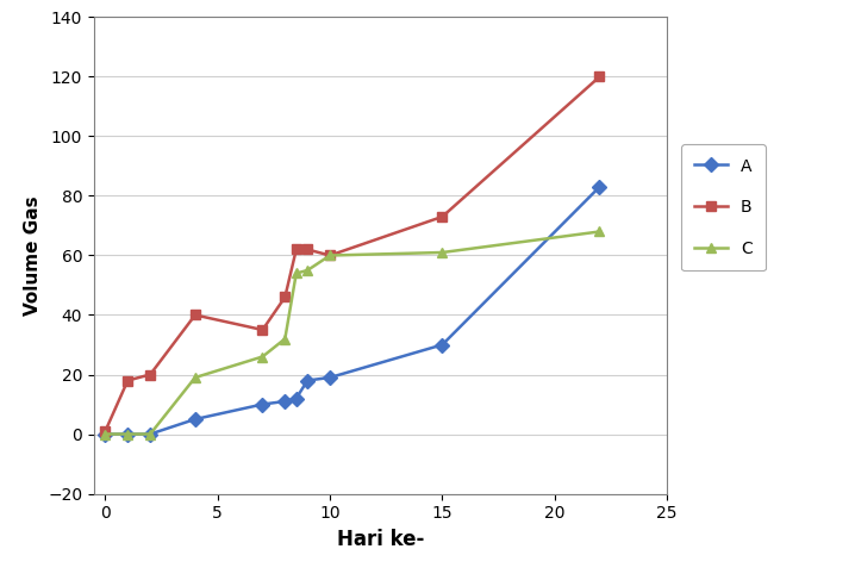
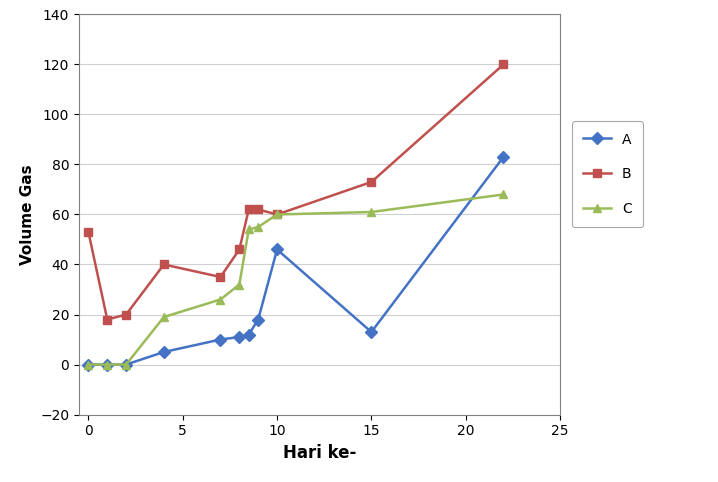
B/0: 1 -> 53
A/10: 19 -> 46
A/15: 30 -> 13
